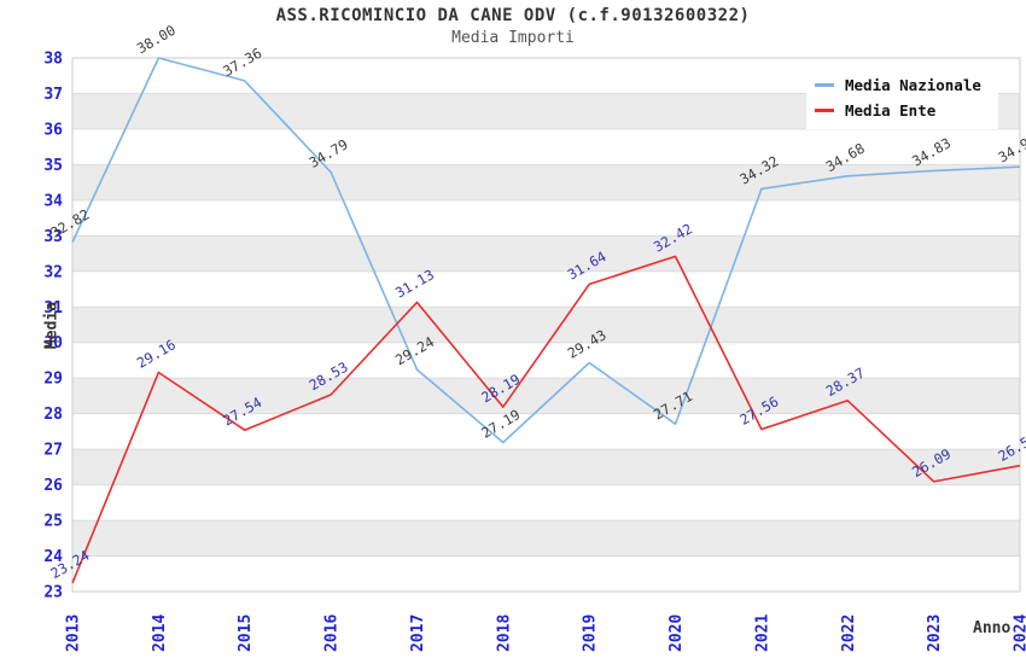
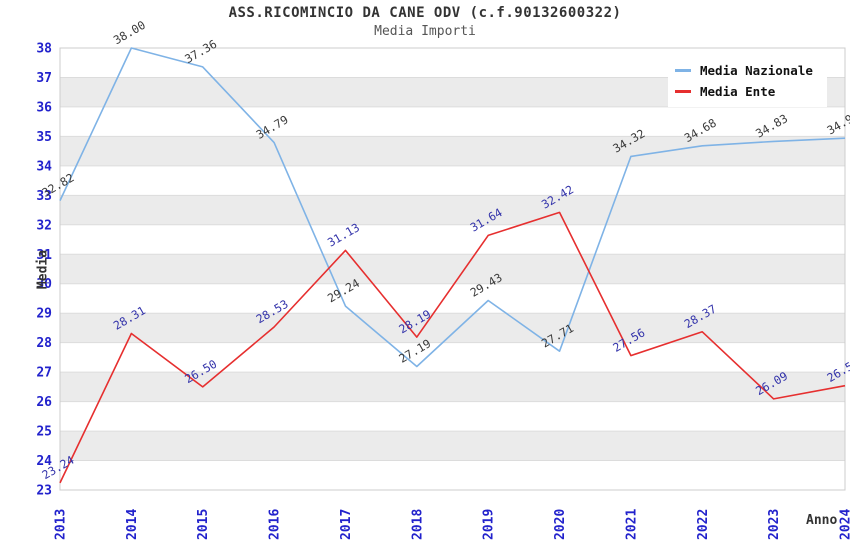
Media Ente/2014: 29.16 -> 28.31
Media Ente/2015: 27.54 -> 26.50
